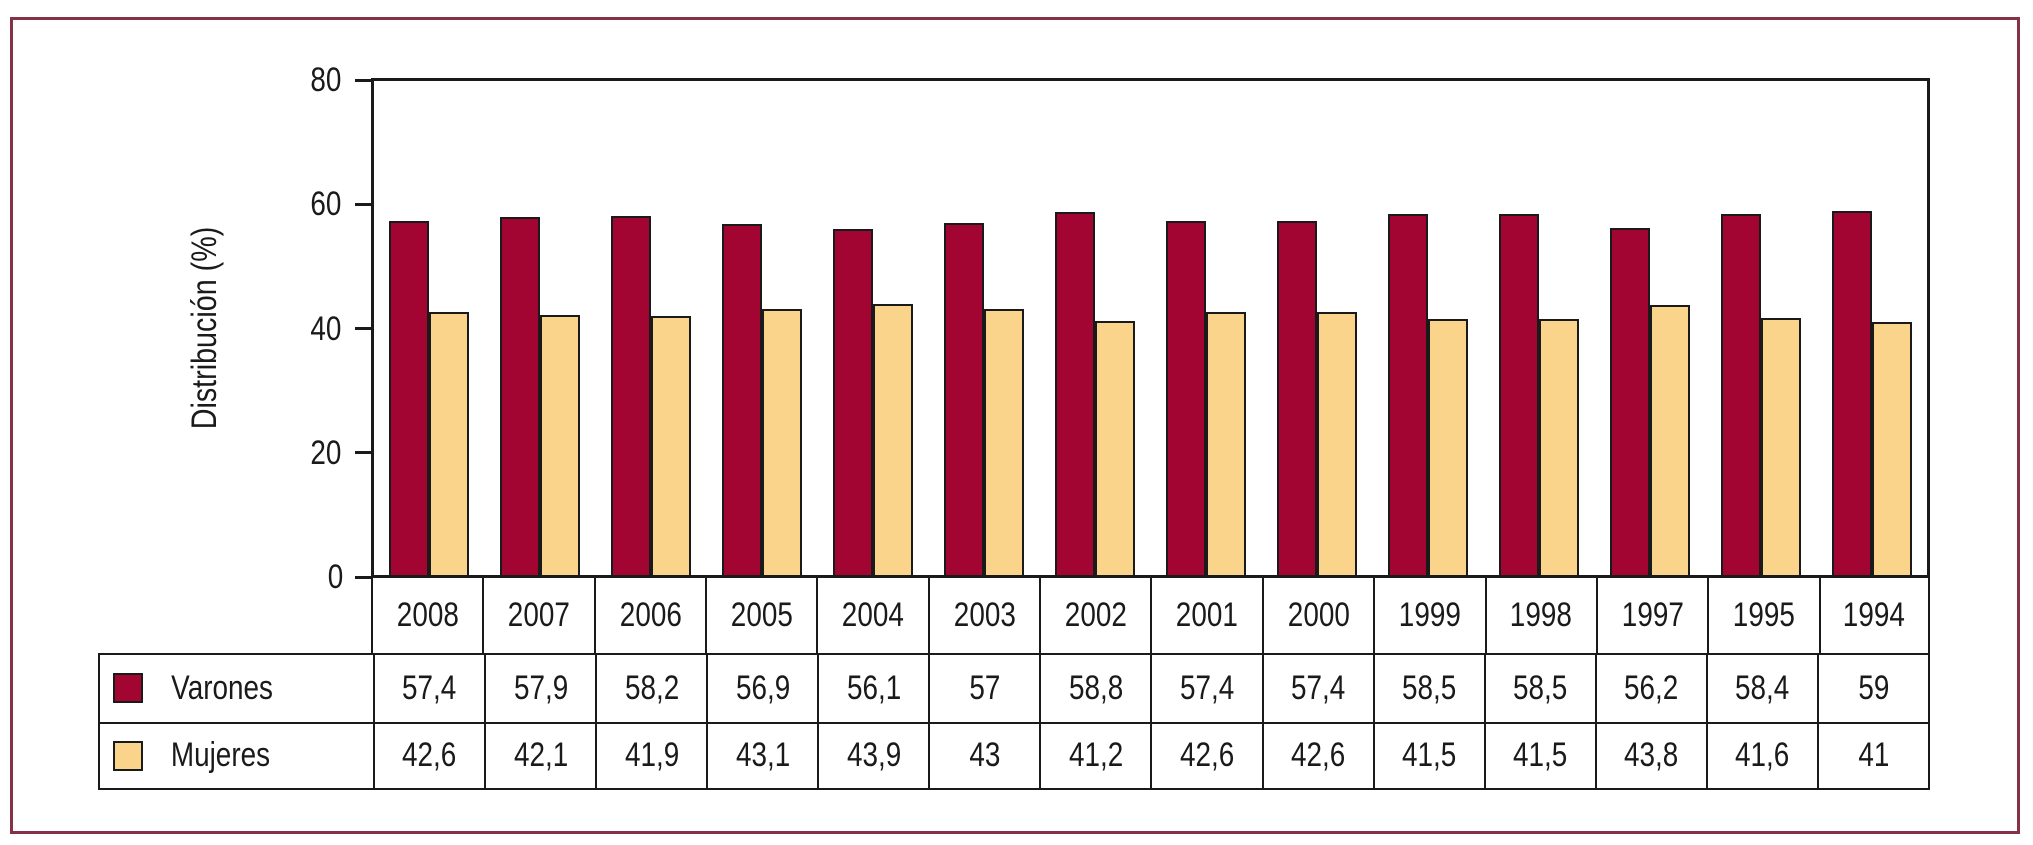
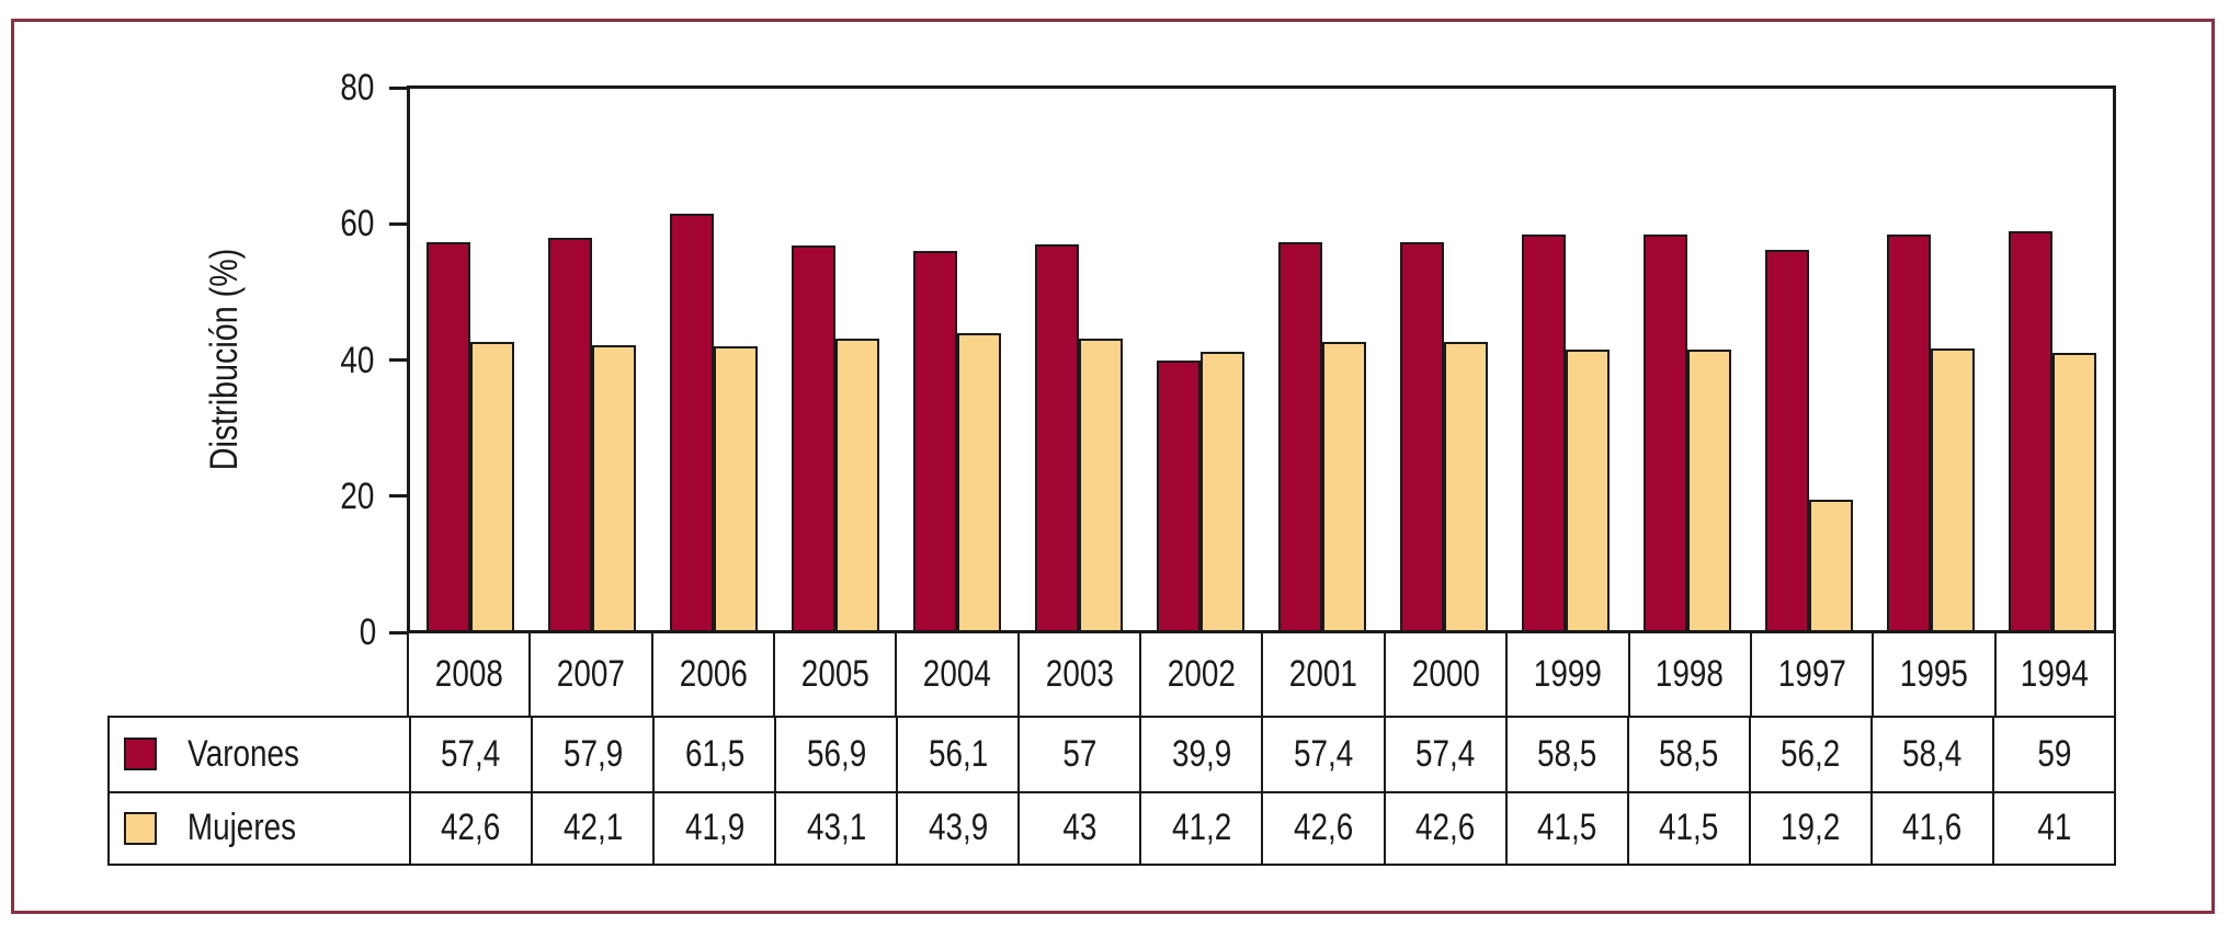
Varones/2006: 58,2 -> 61,5
Varones/2002: 58,8 -> 39,9
Mujeres/1997: 43,8 -> 19,2
